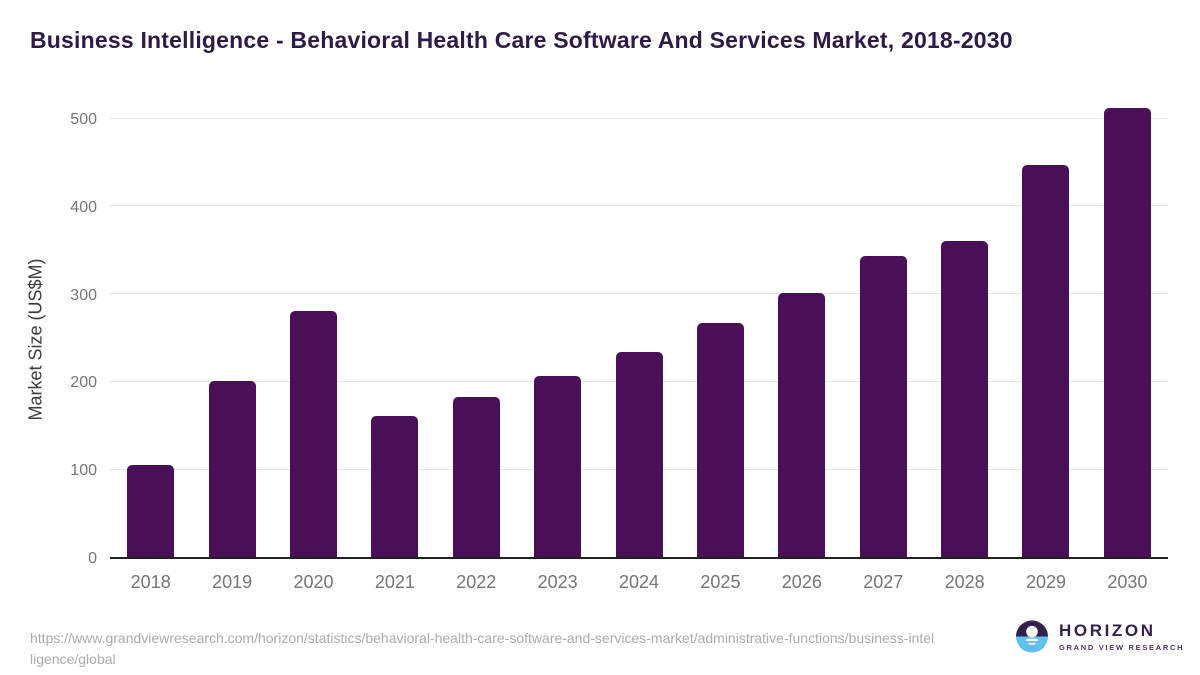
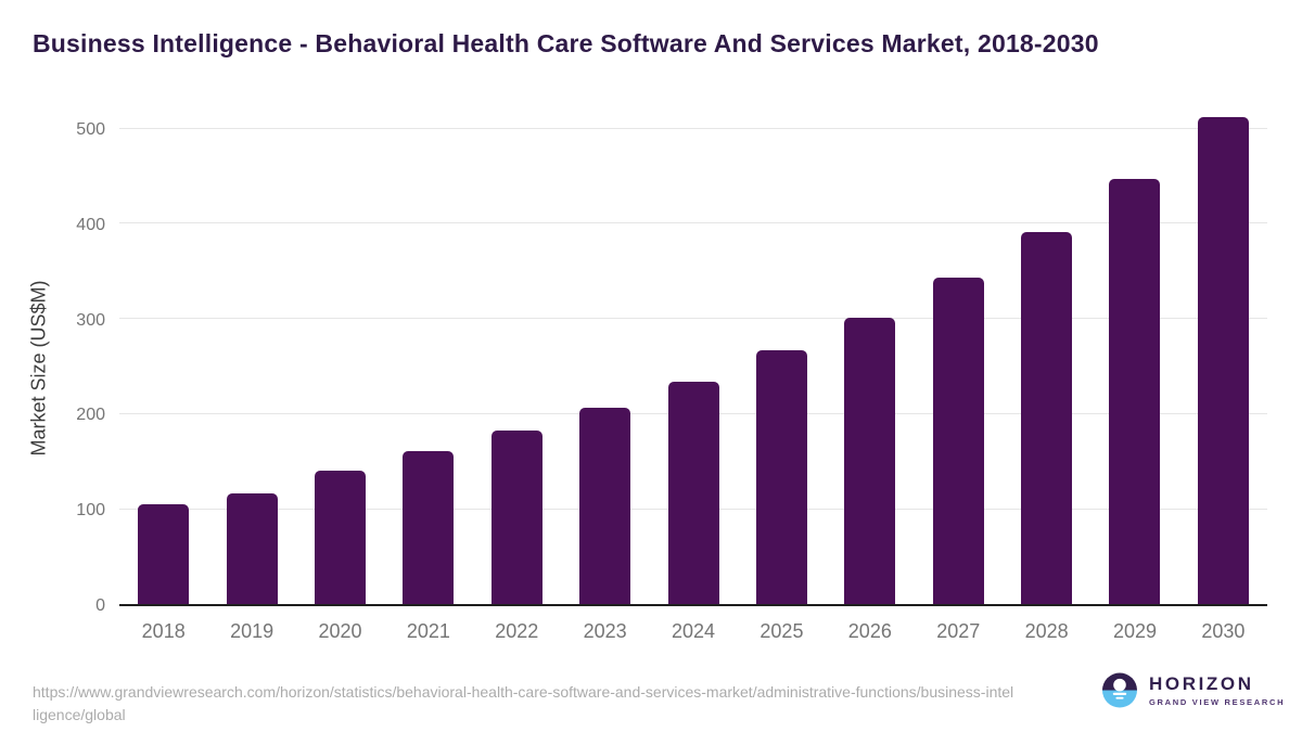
2019: 200 -> 120
2020: 280 -> 140
2028: 360 -> 390
